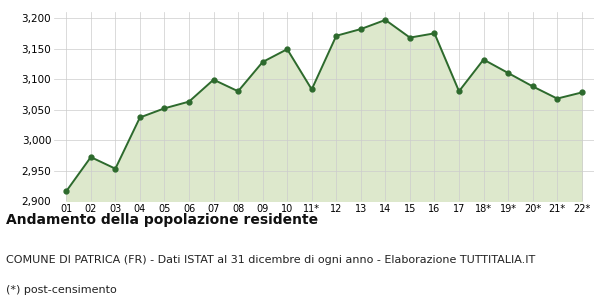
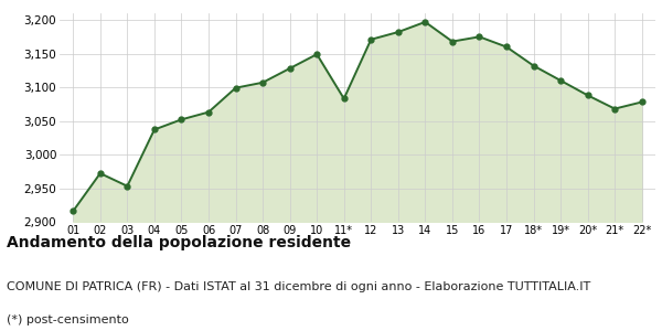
08: 3,080 -> 3,107
17: 3,080 -> 3,160
